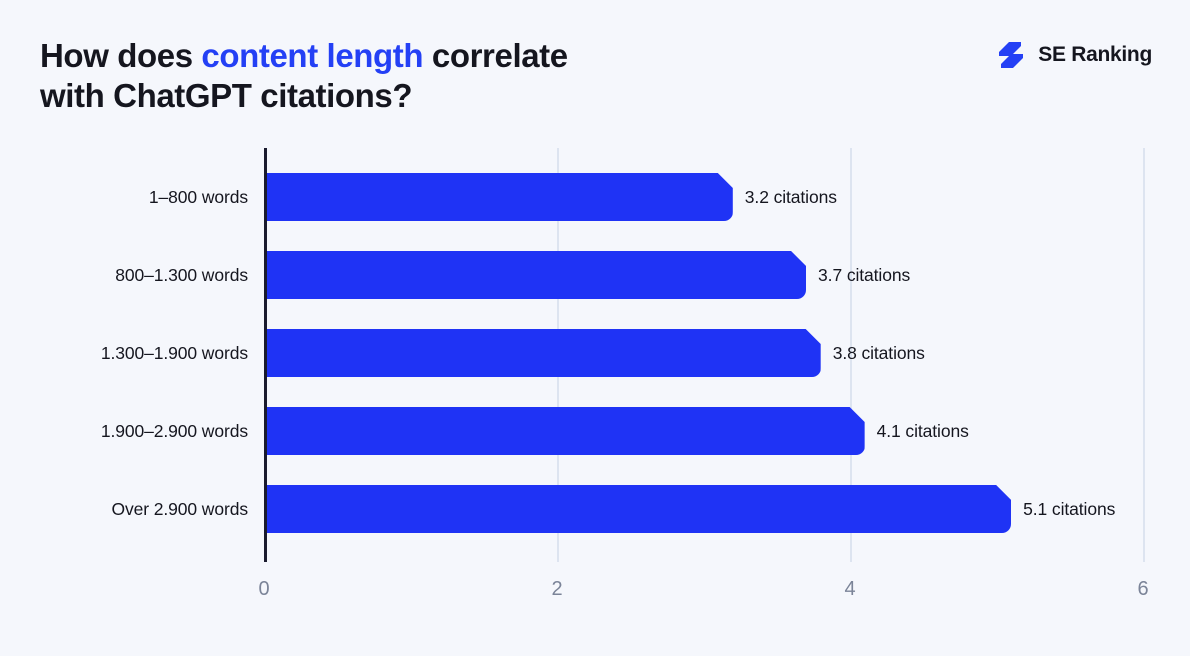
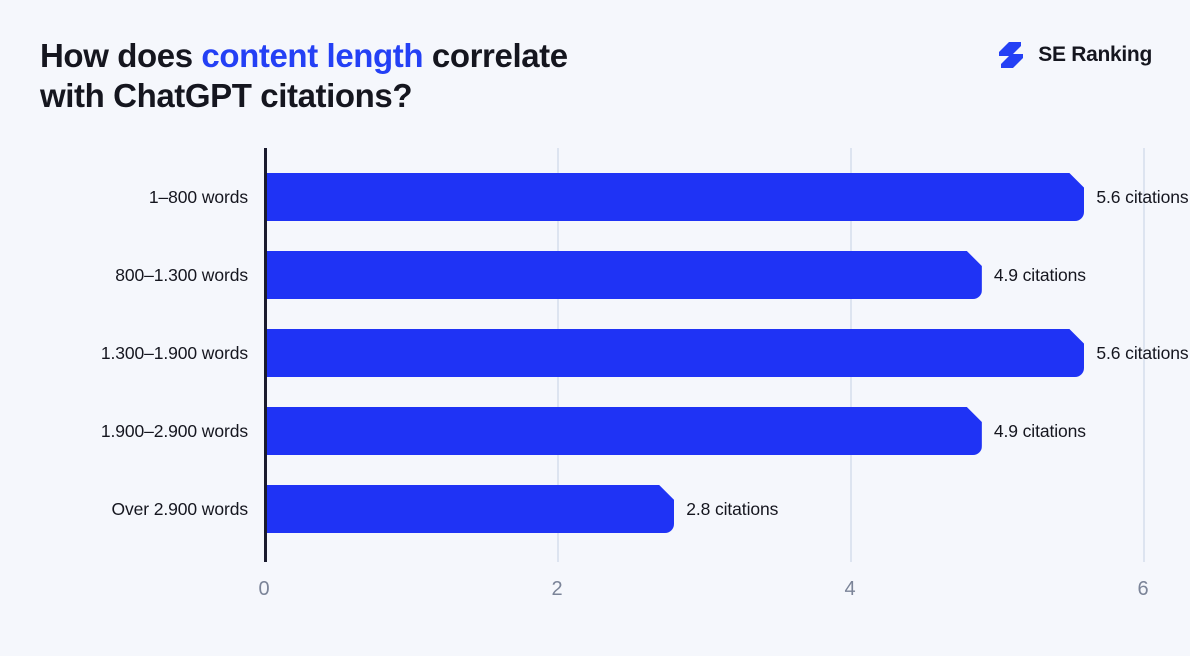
1–800 words: 3.2 -> 5.6
800–1.300 words: 3.7 -> 4.9
1.300–1.900 words: 3.8 -> 5.6
1.900–2.900 words: 4.1 -> 4.9
Over 2.900 words: 5.1 -> 2.8
